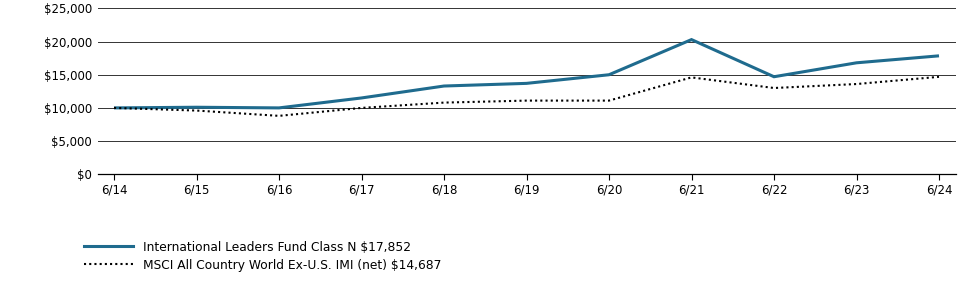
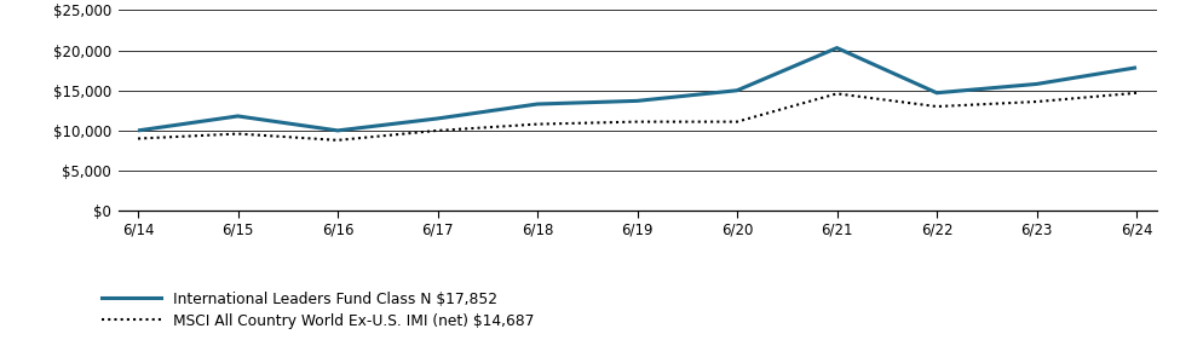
MSCI All Country World Ex-U.S. IMI (net) $14,687/6/14: $10,000 -> $9,000
International Leaders Fund Class N $17,852/6/15: $10,100 -> $11,800
International Leaders Fund Class N $17,852/6/23: $16,800 -> $15,800
